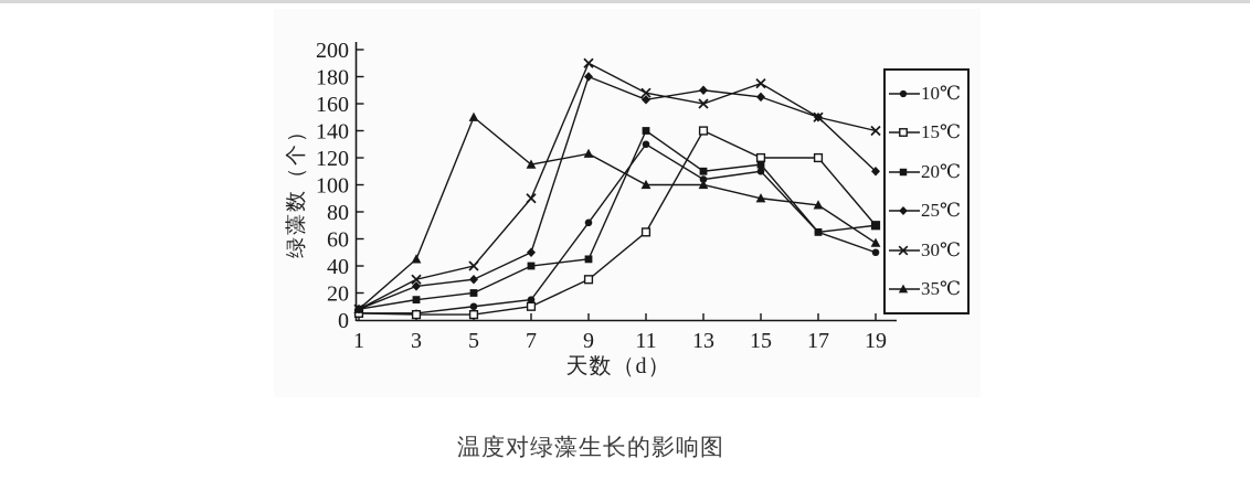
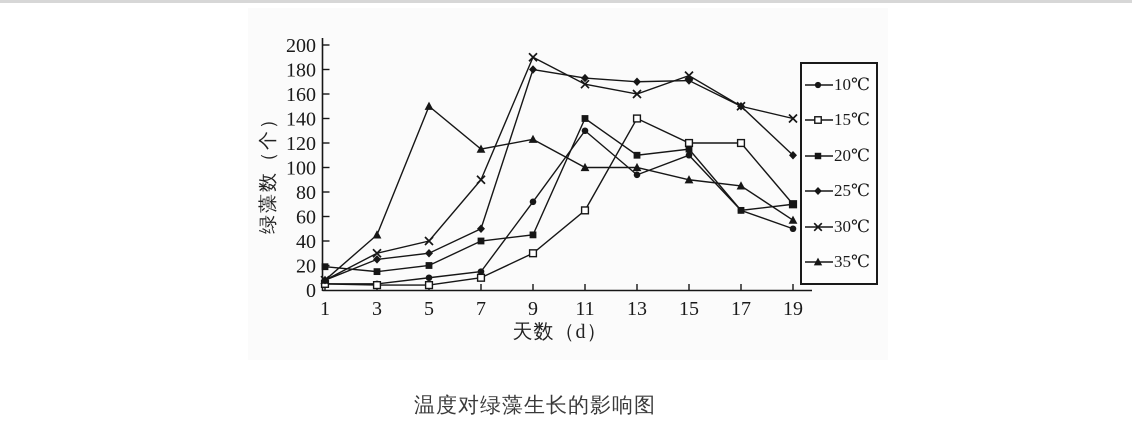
20℃/1: 8 -> 19
25℃/11: 163 -> 173
10℃/13: 104 -> 94
25℃/15: 165 -> 171
